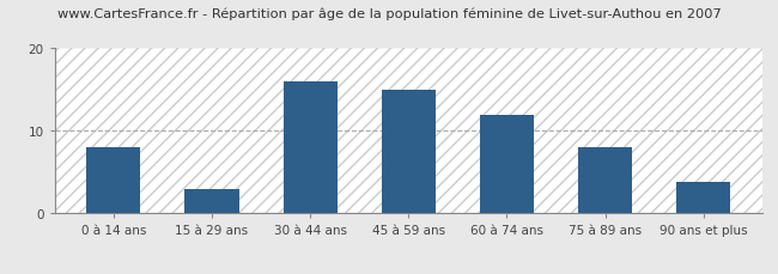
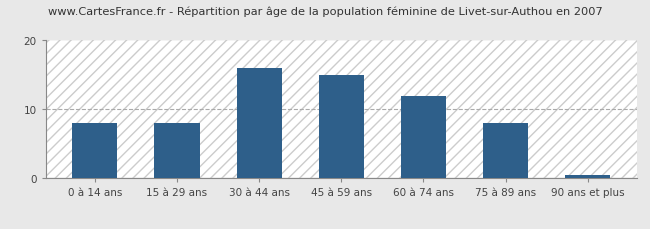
15 à 29 ans: 3.0 -> 8.0
90 ans et plus: 3.8 -> 0.5
